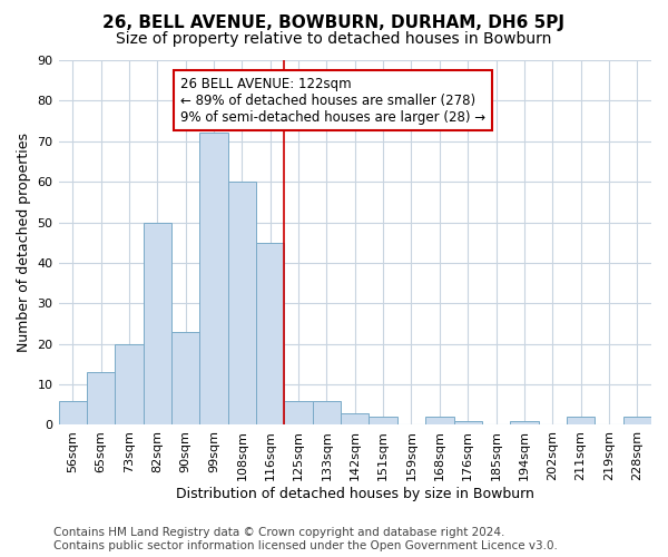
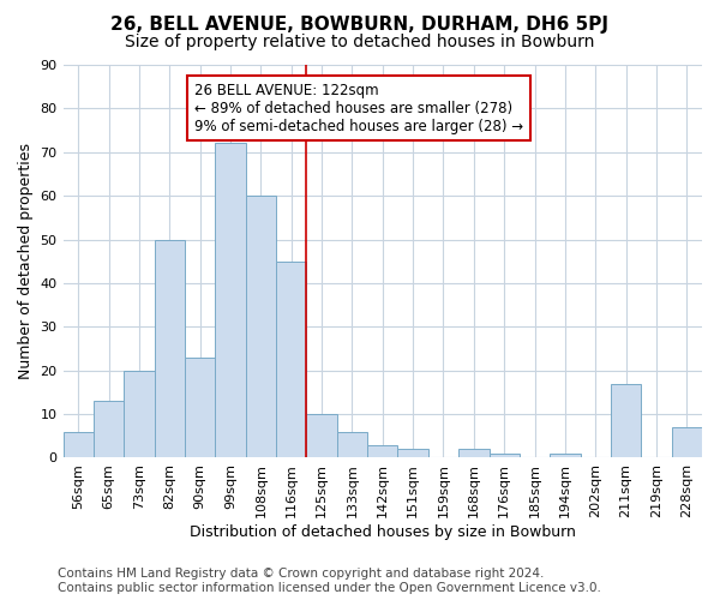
125sqm: 6 -> 10
211sqm: 2 -> 17
228sqm: 2 -> 7
